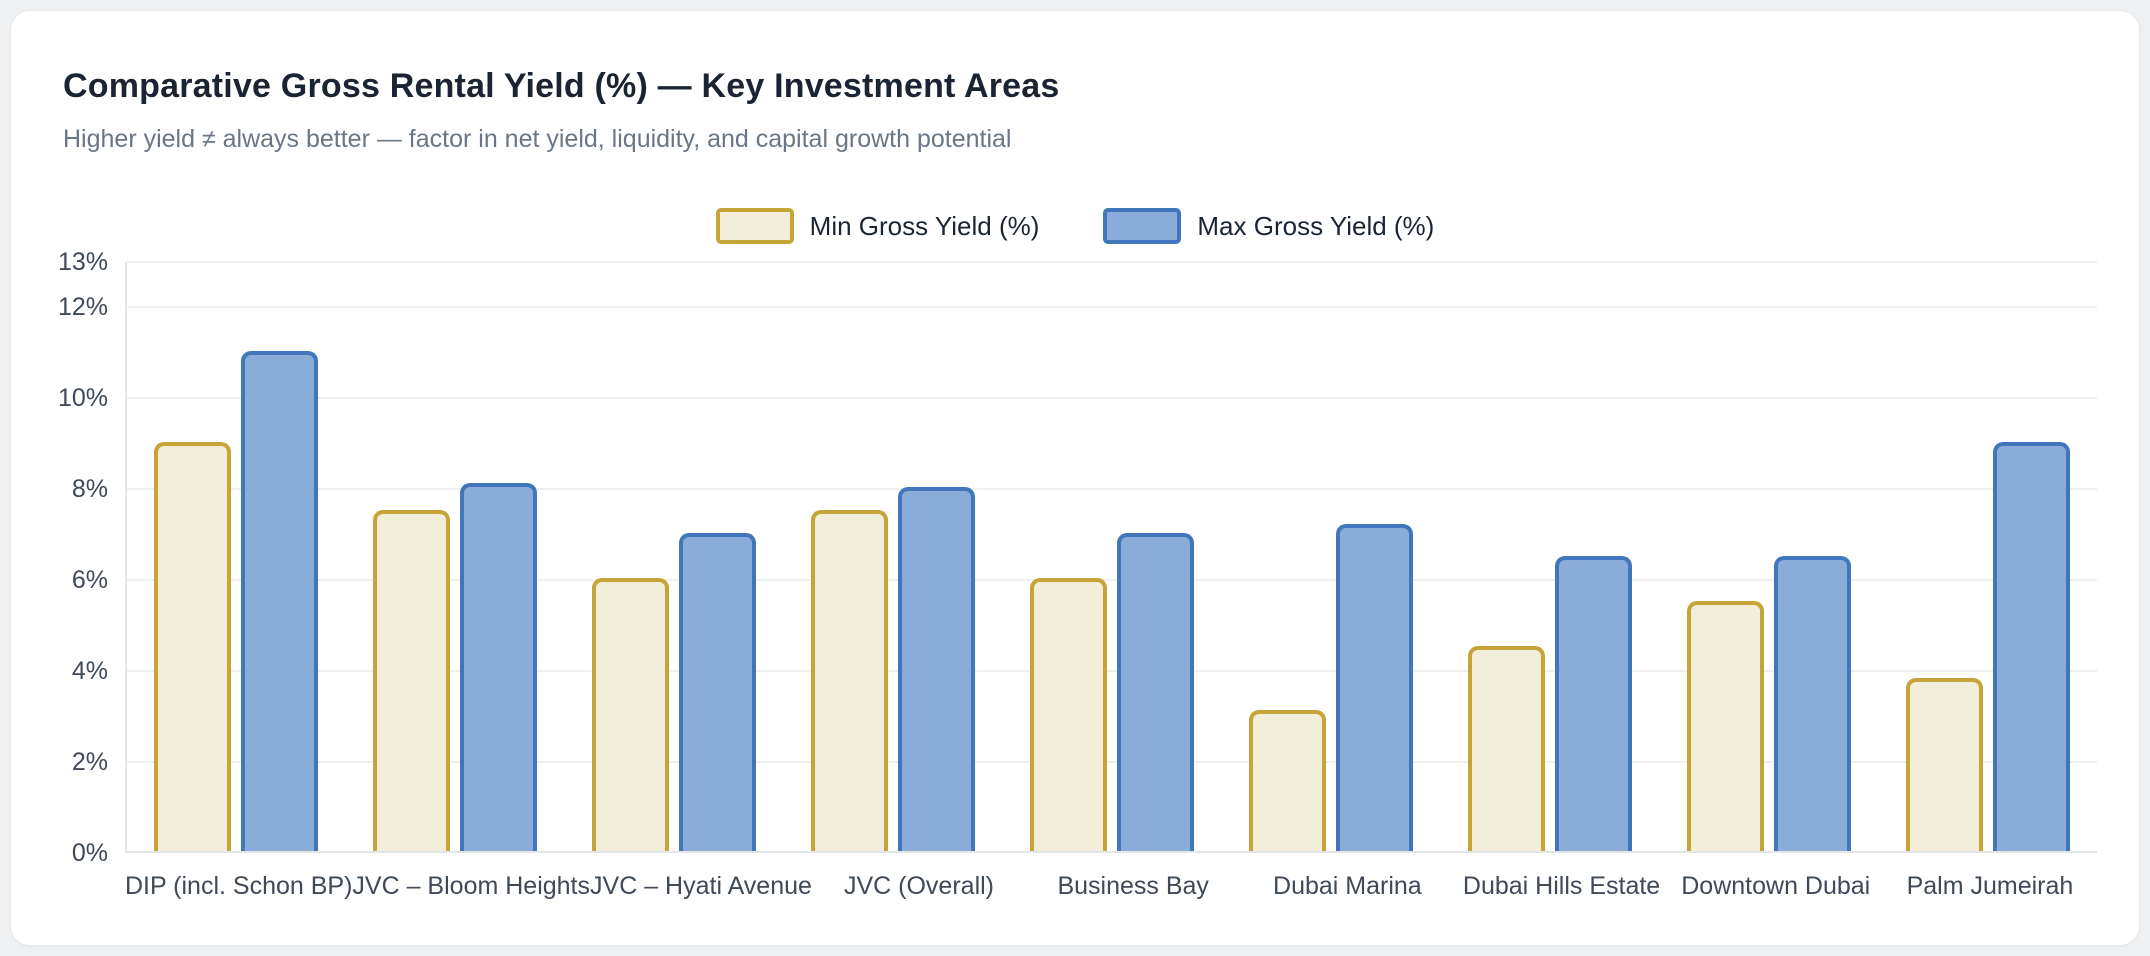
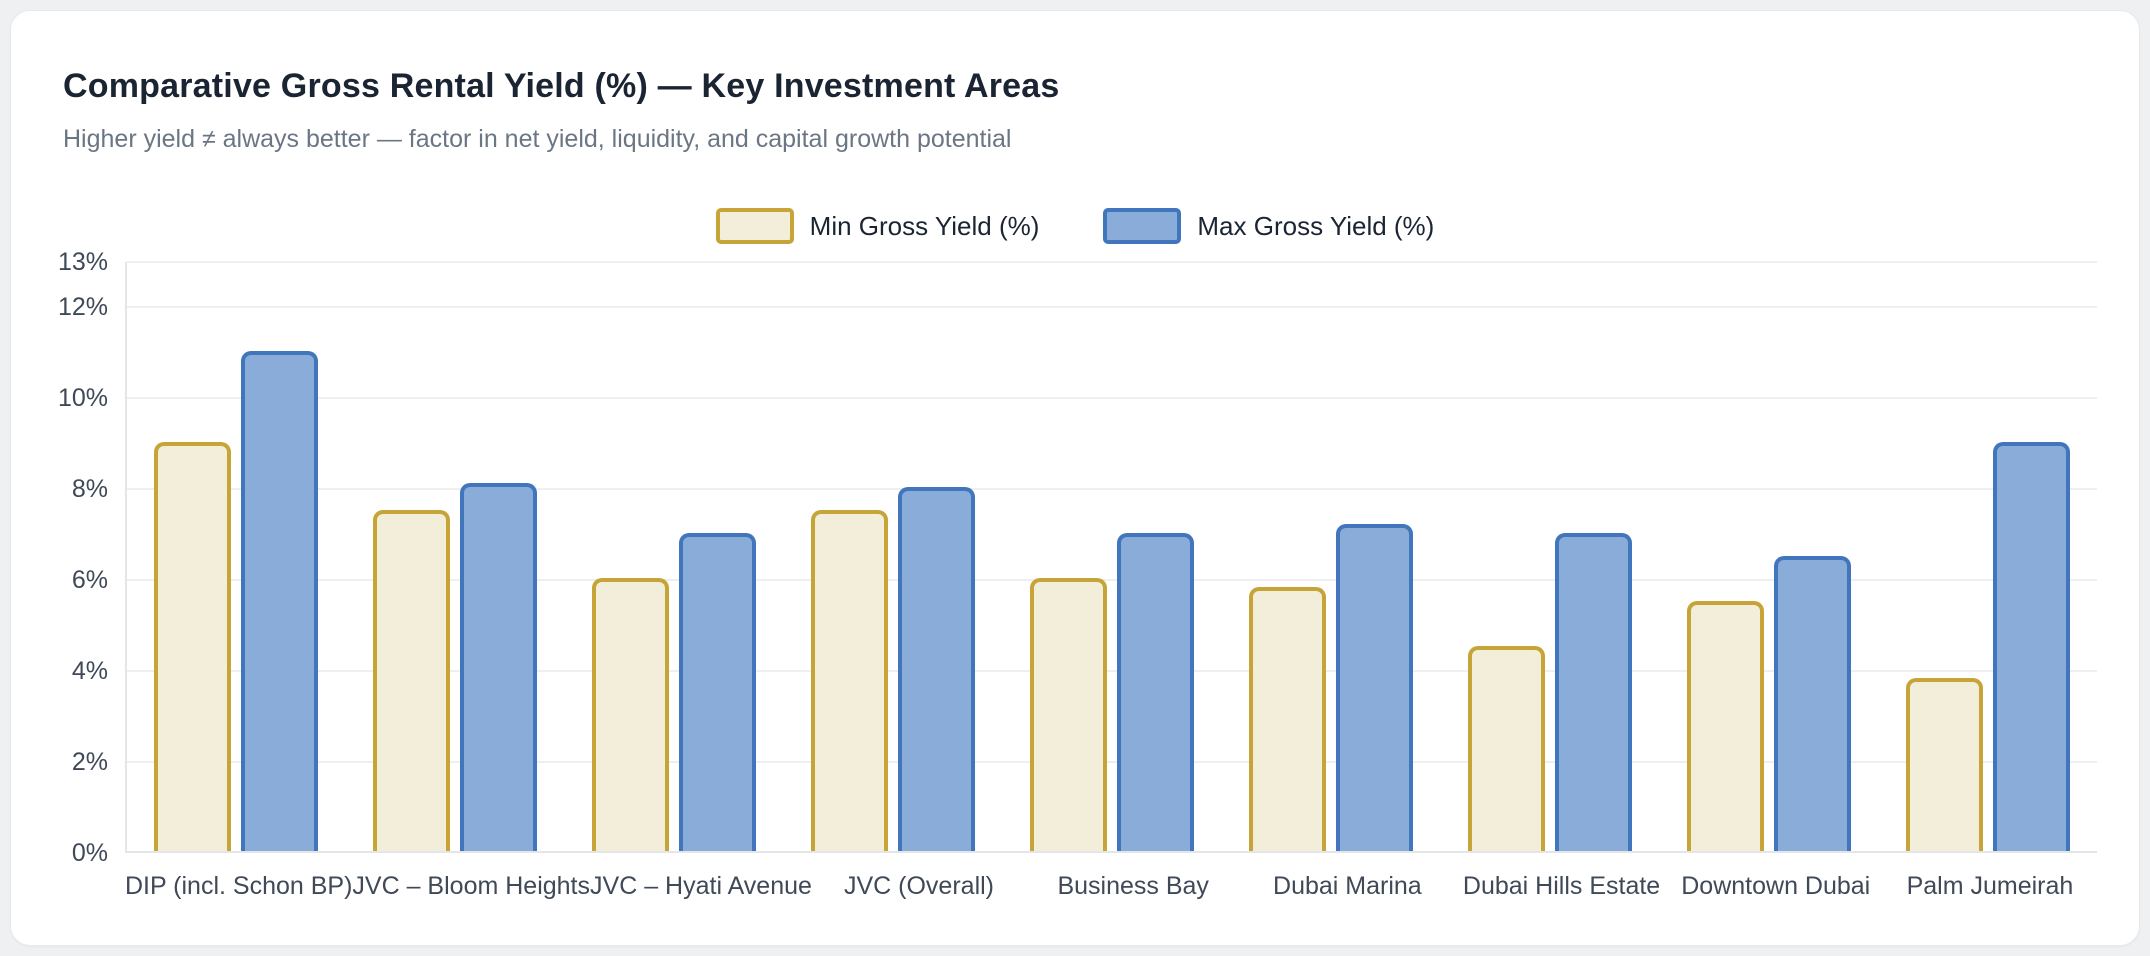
Min Gross Yield (%)/Dubai Marina: 3.1% -> 5.8%
Max Gross Yield (%)/Dubai Hills Estate: 6.5% -> 7.0%
